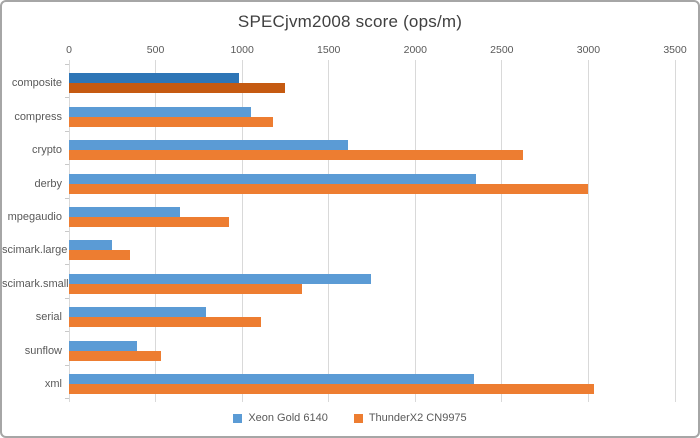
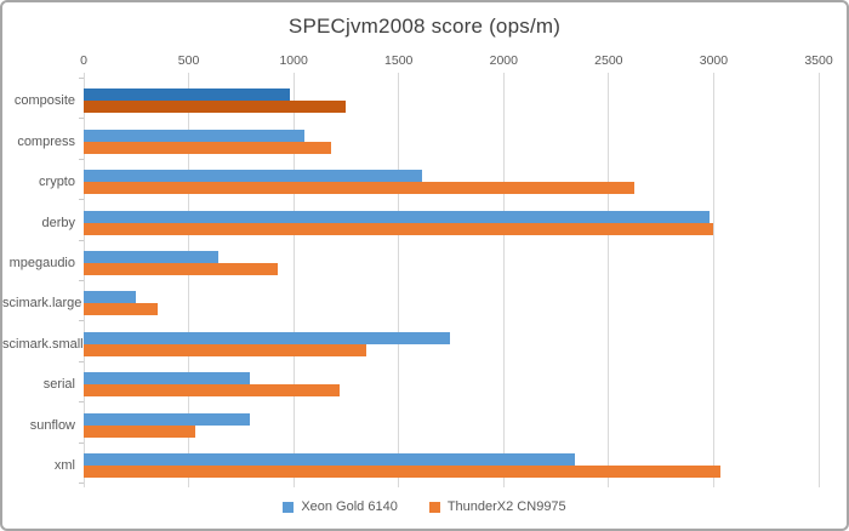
Xeon Gold 6140/derby: 2350 -> 2980
ThunderX2 CN9975/serial: 1110 -> 1220
Xeon Gold 6140/sunflow: 390 -> 790
